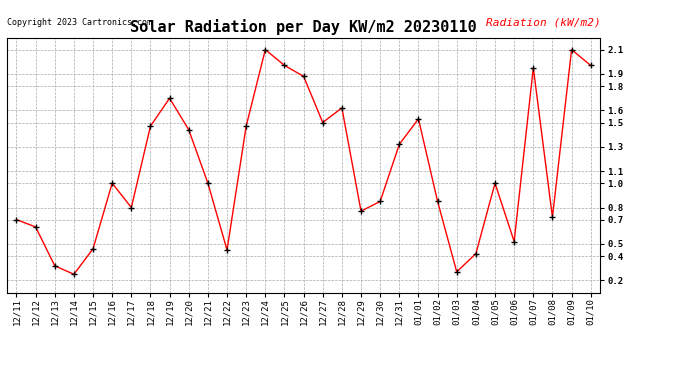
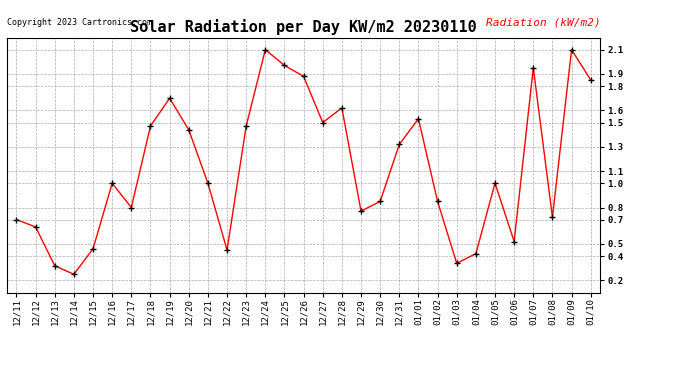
01/03: 0.27 -> 0.34
01/10: 1.97 -> 1.85
